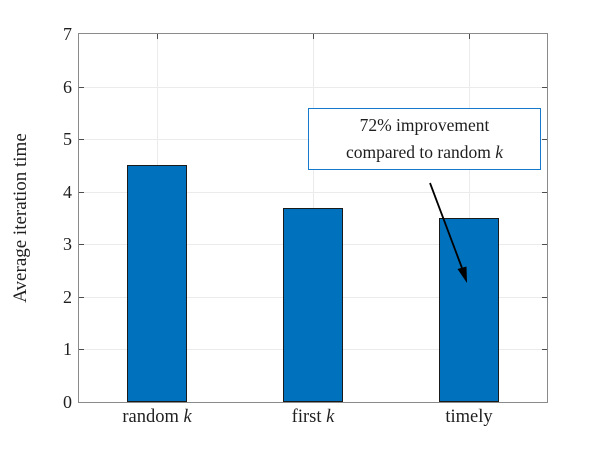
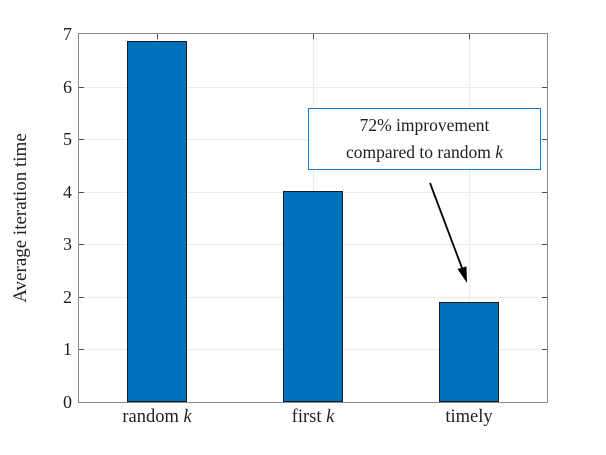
random k: 4.5 -> 6.9
first k: 3.7 -> 4.0
timely: 3.5 -> 1.9
